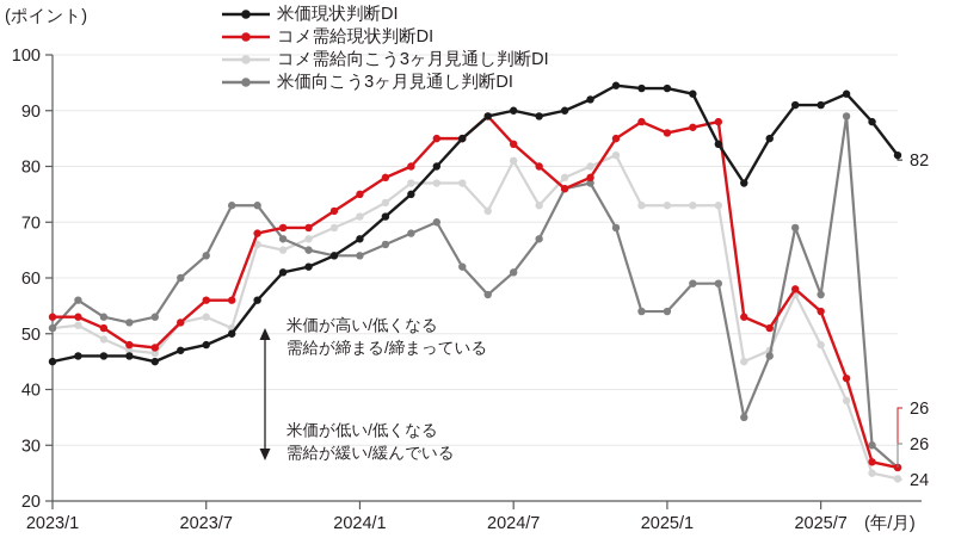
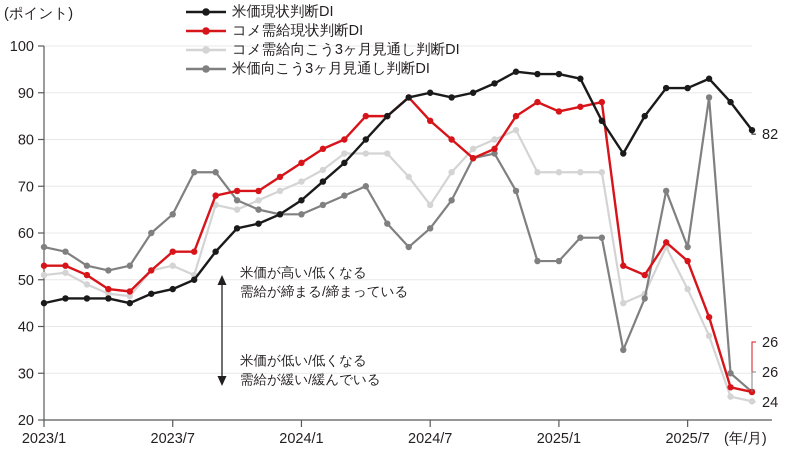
米価向こう3ヶ月見通し判断DI/2023/1: 51 -> 57
コメ需給向こう3ヶ月見通し判断DI/2024/7: 81 -> 66
